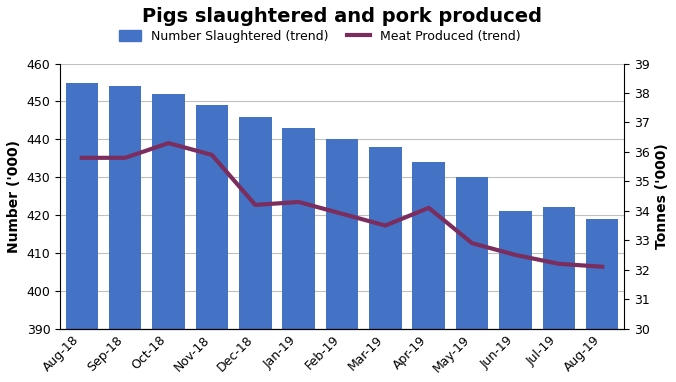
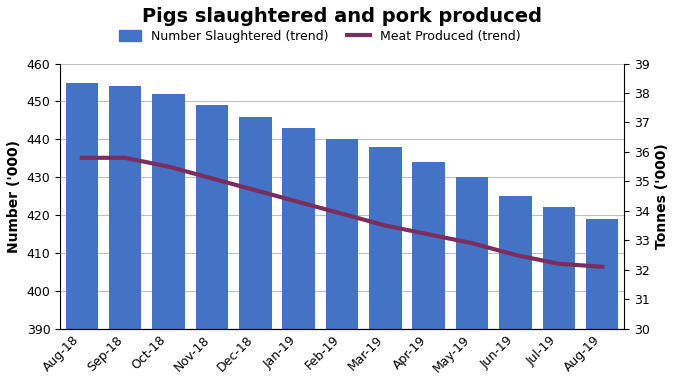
Meat Produced (trend)/Oct-18: 36.3 -> 35.5
Meat Produced (trend)/Nov-18: 35.9 -> 35.1
Meat Produced (trend)/Dec-18: 34.2 -> 34.7
Meat Produced (trend)/Apr-19: 34.1 -> 33.2
Number Slaughtered (trend)/Jun-19: 421 -> 425
